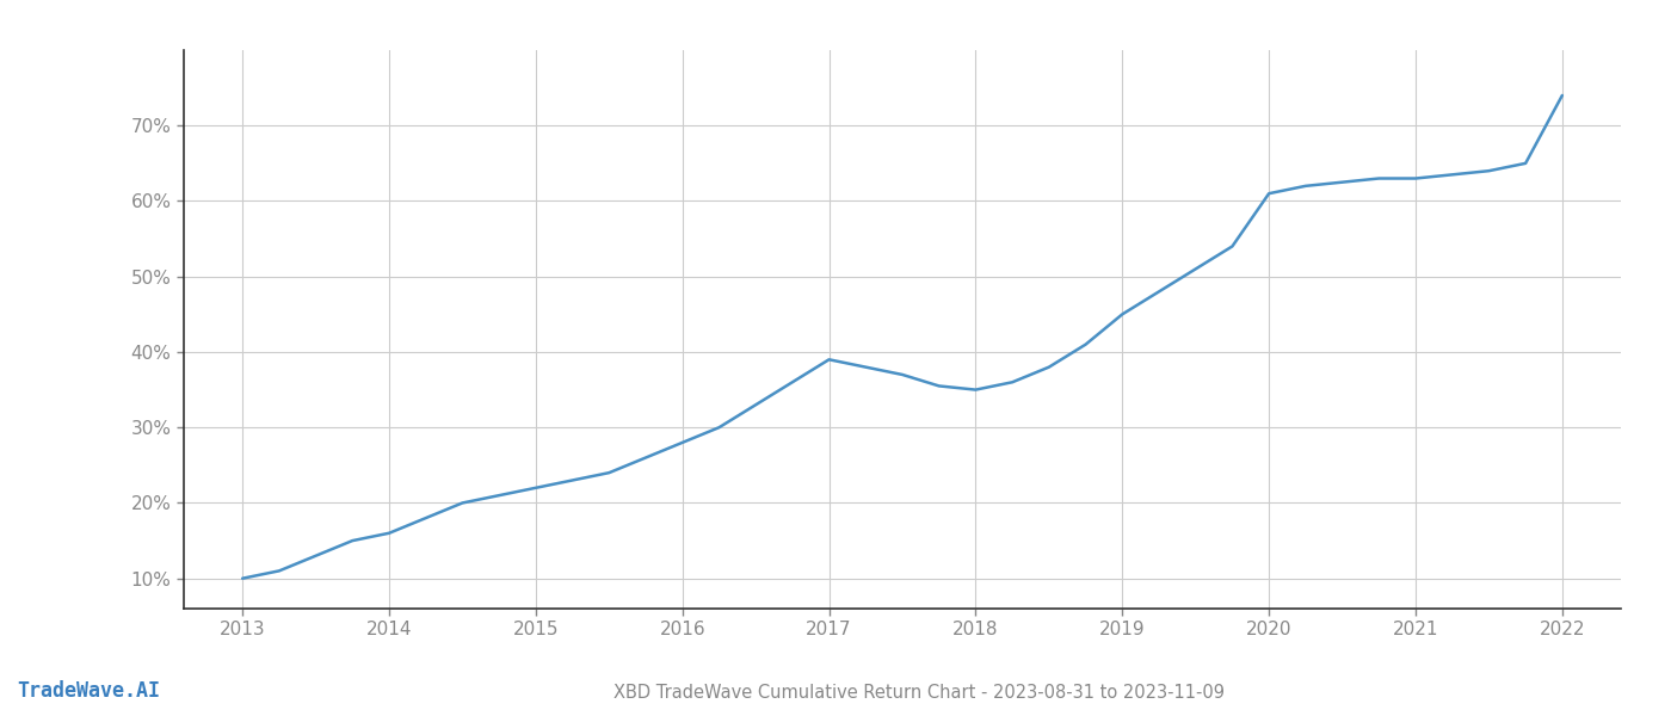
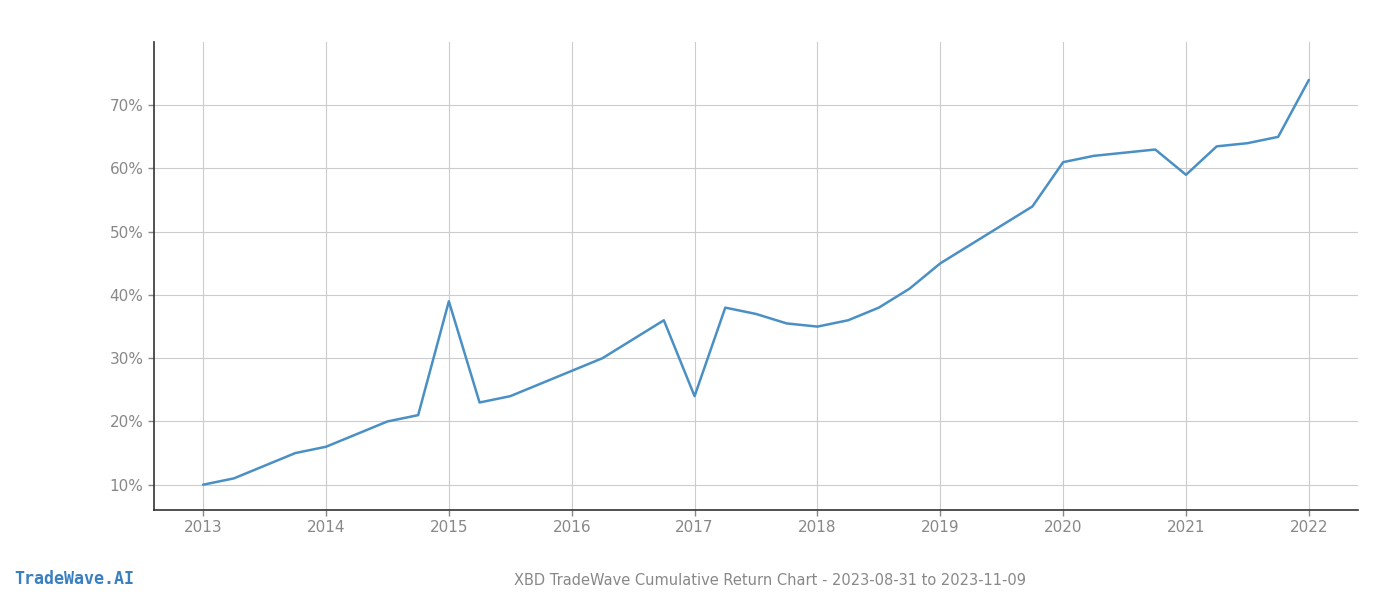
2015: 22.0% -> 39.0%
2017: 39.0% -> 24.0%
2021: 63.0% -> 59.0%
